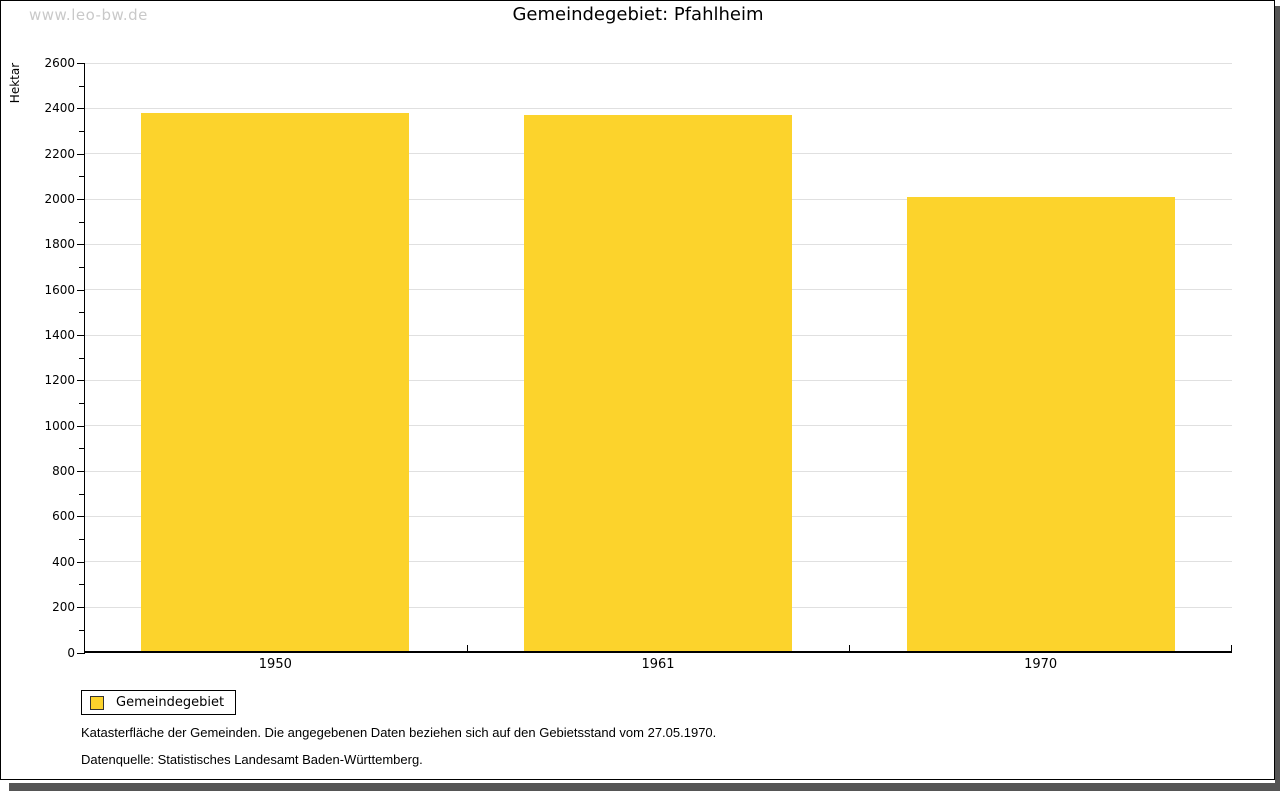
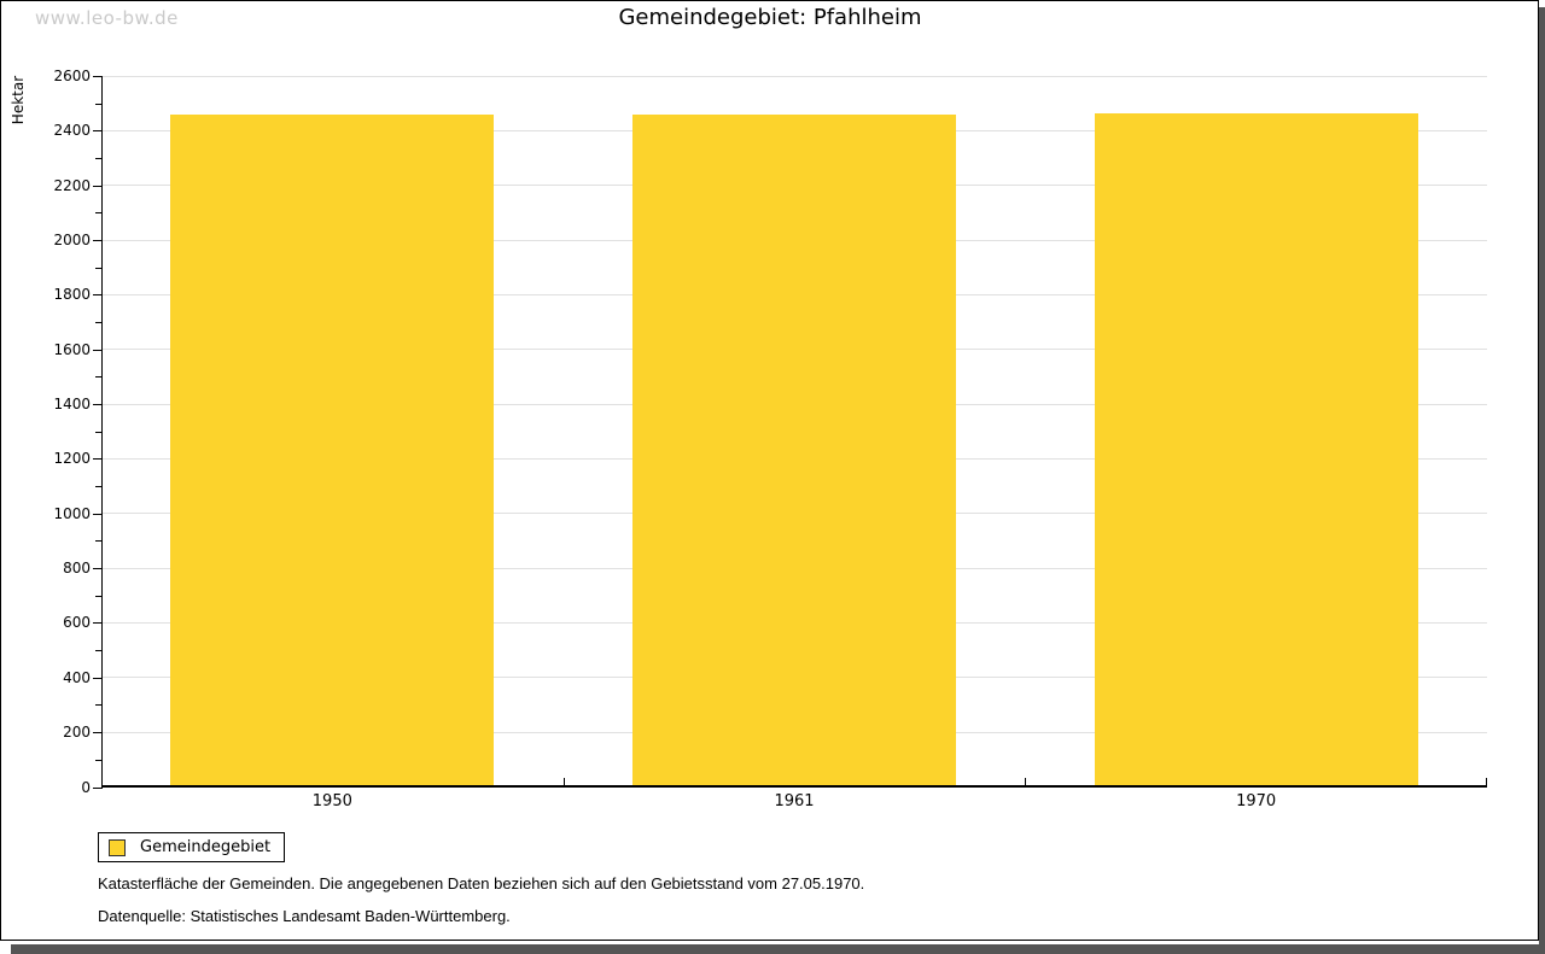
1950: 2380 -> 2460
1961: 2370 -> 2460
1970: 2010 -> 2460
